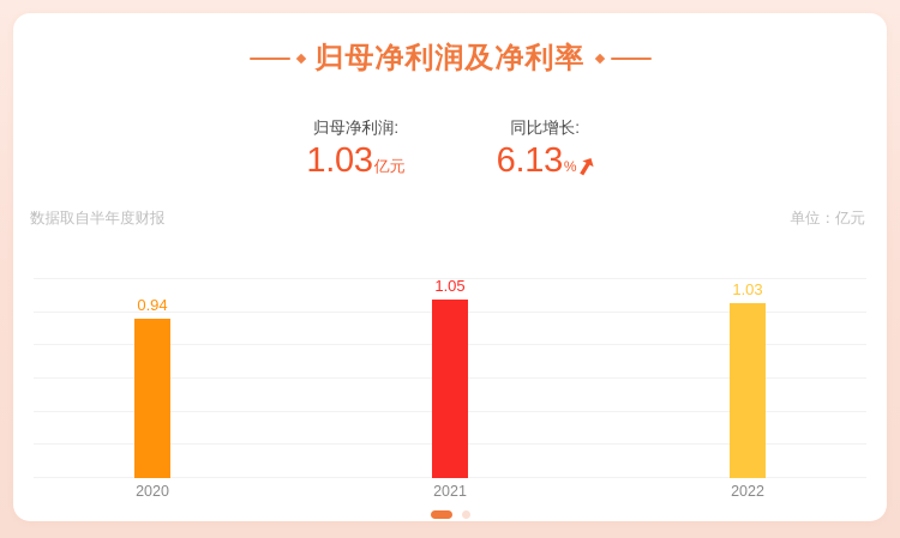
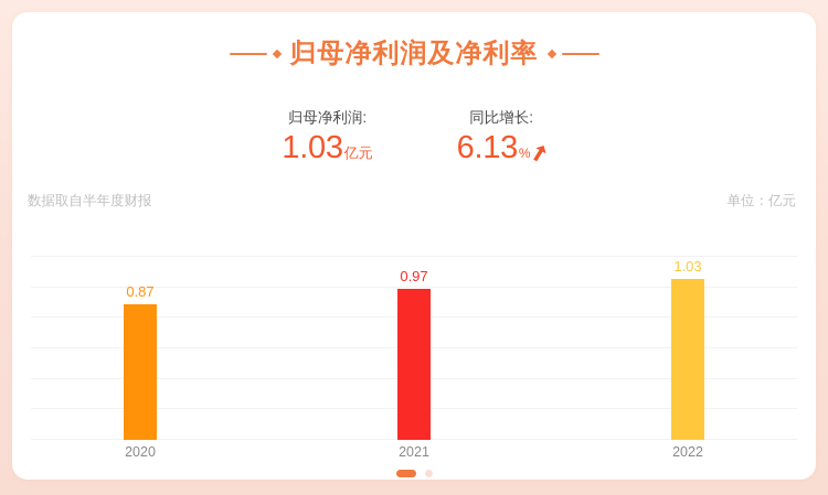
2020: 0.94 -> 0.87
2021: 1.05 -> 0.97
